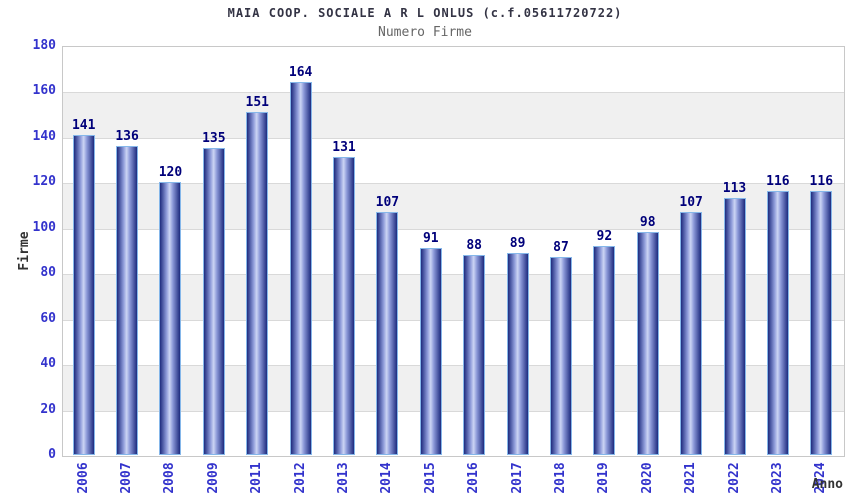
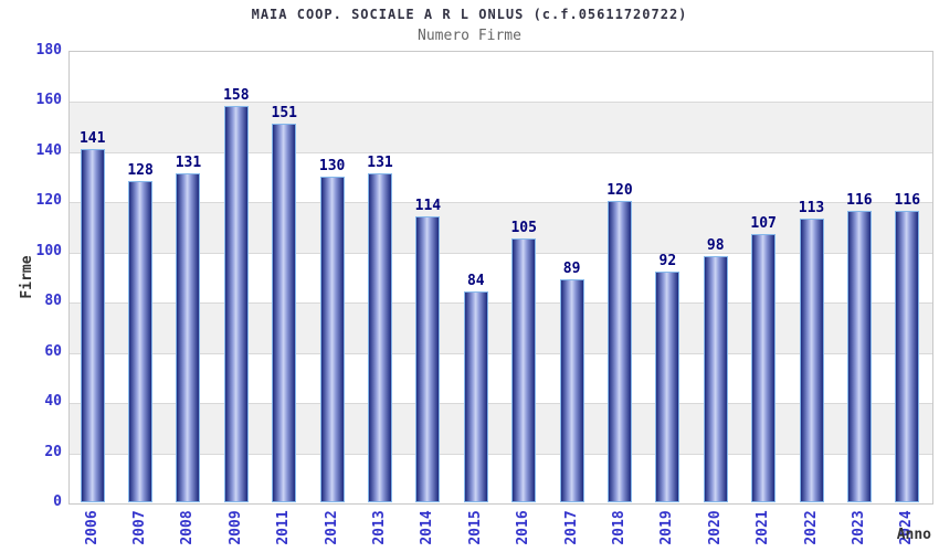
2007: 136 -> 128
2008: 120 -> 131
2009: 135 -> 158
2012: 164 -> 130
2014: 107 -> 114
2015: 91 -> 84
2016: 88 -> 105
2018: 87 -> 120
